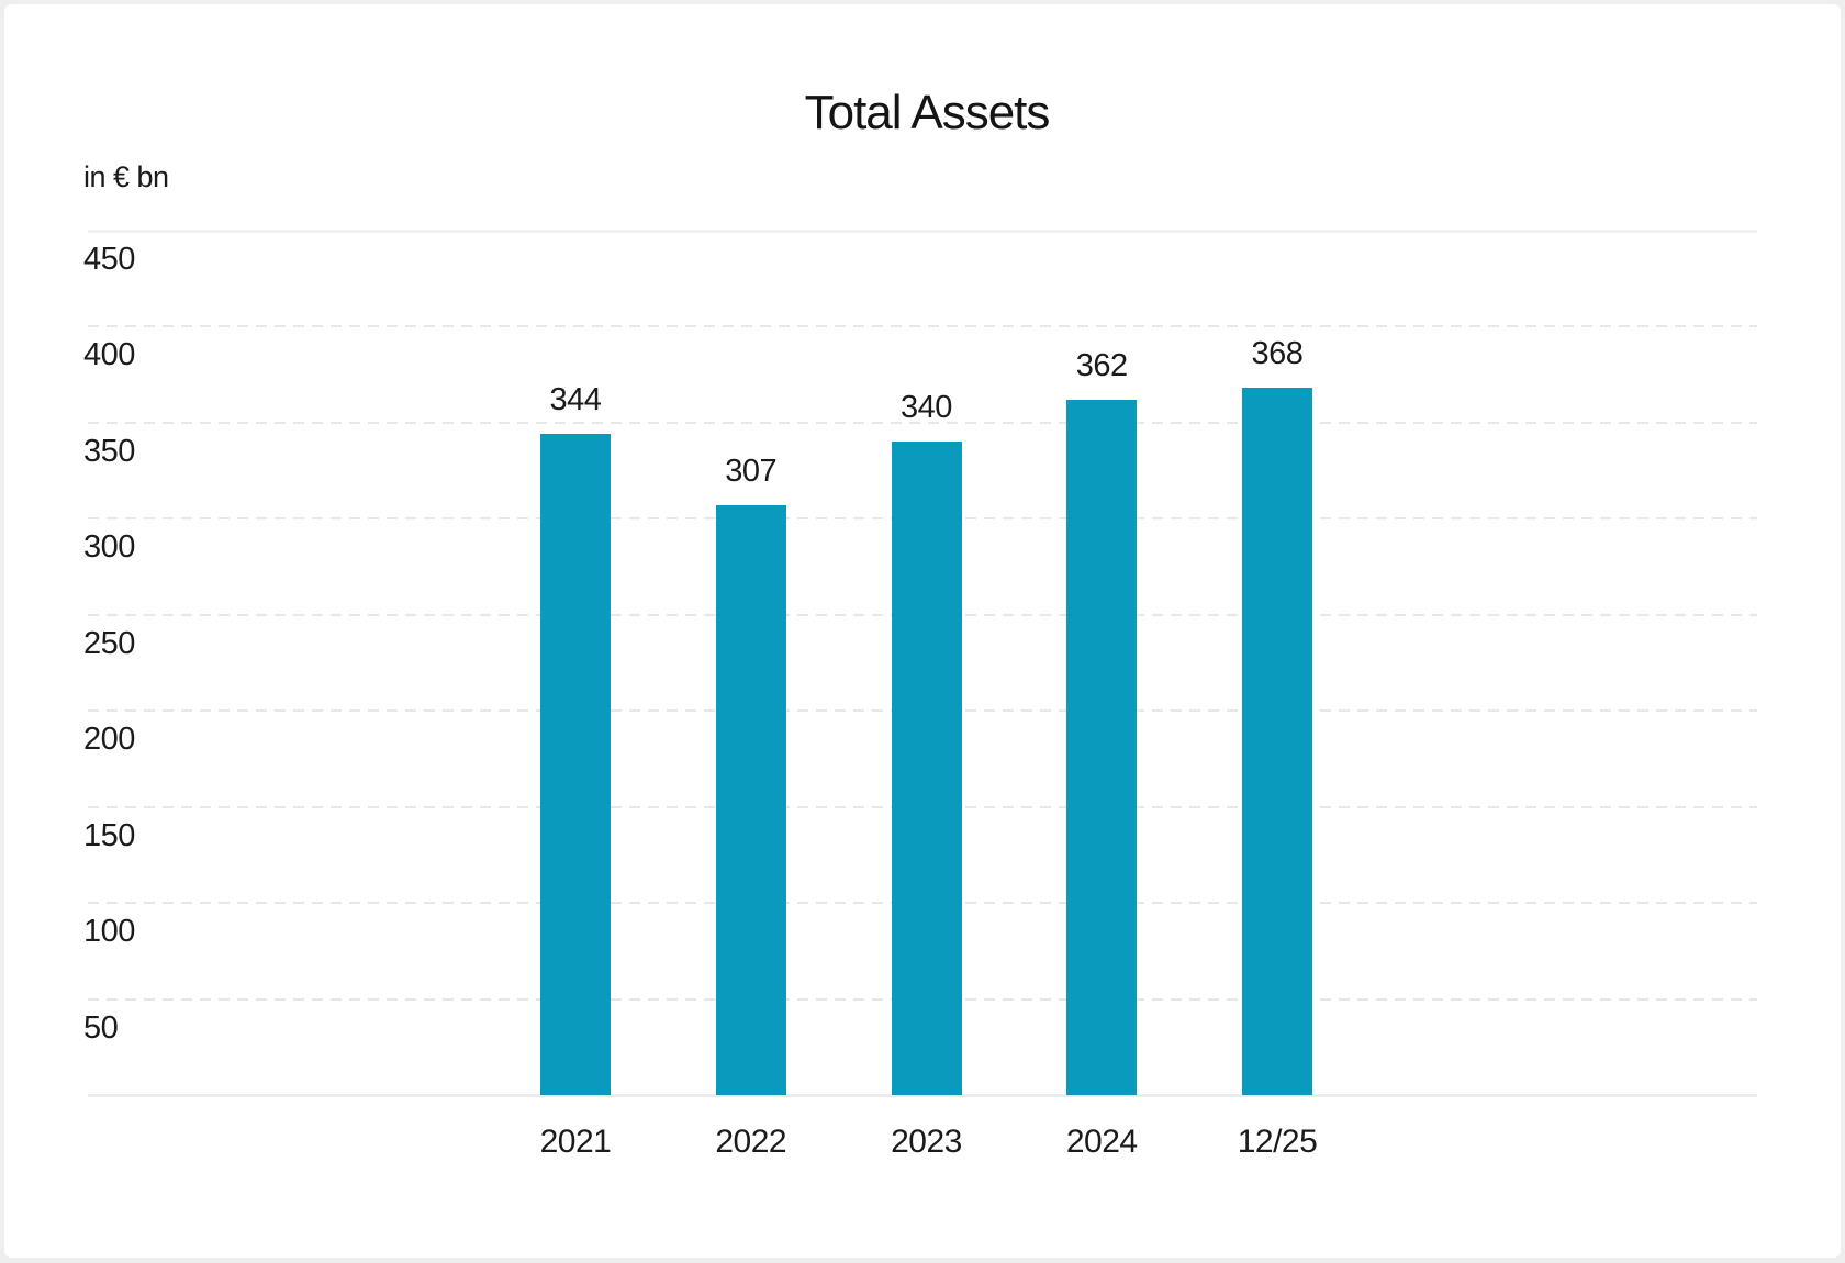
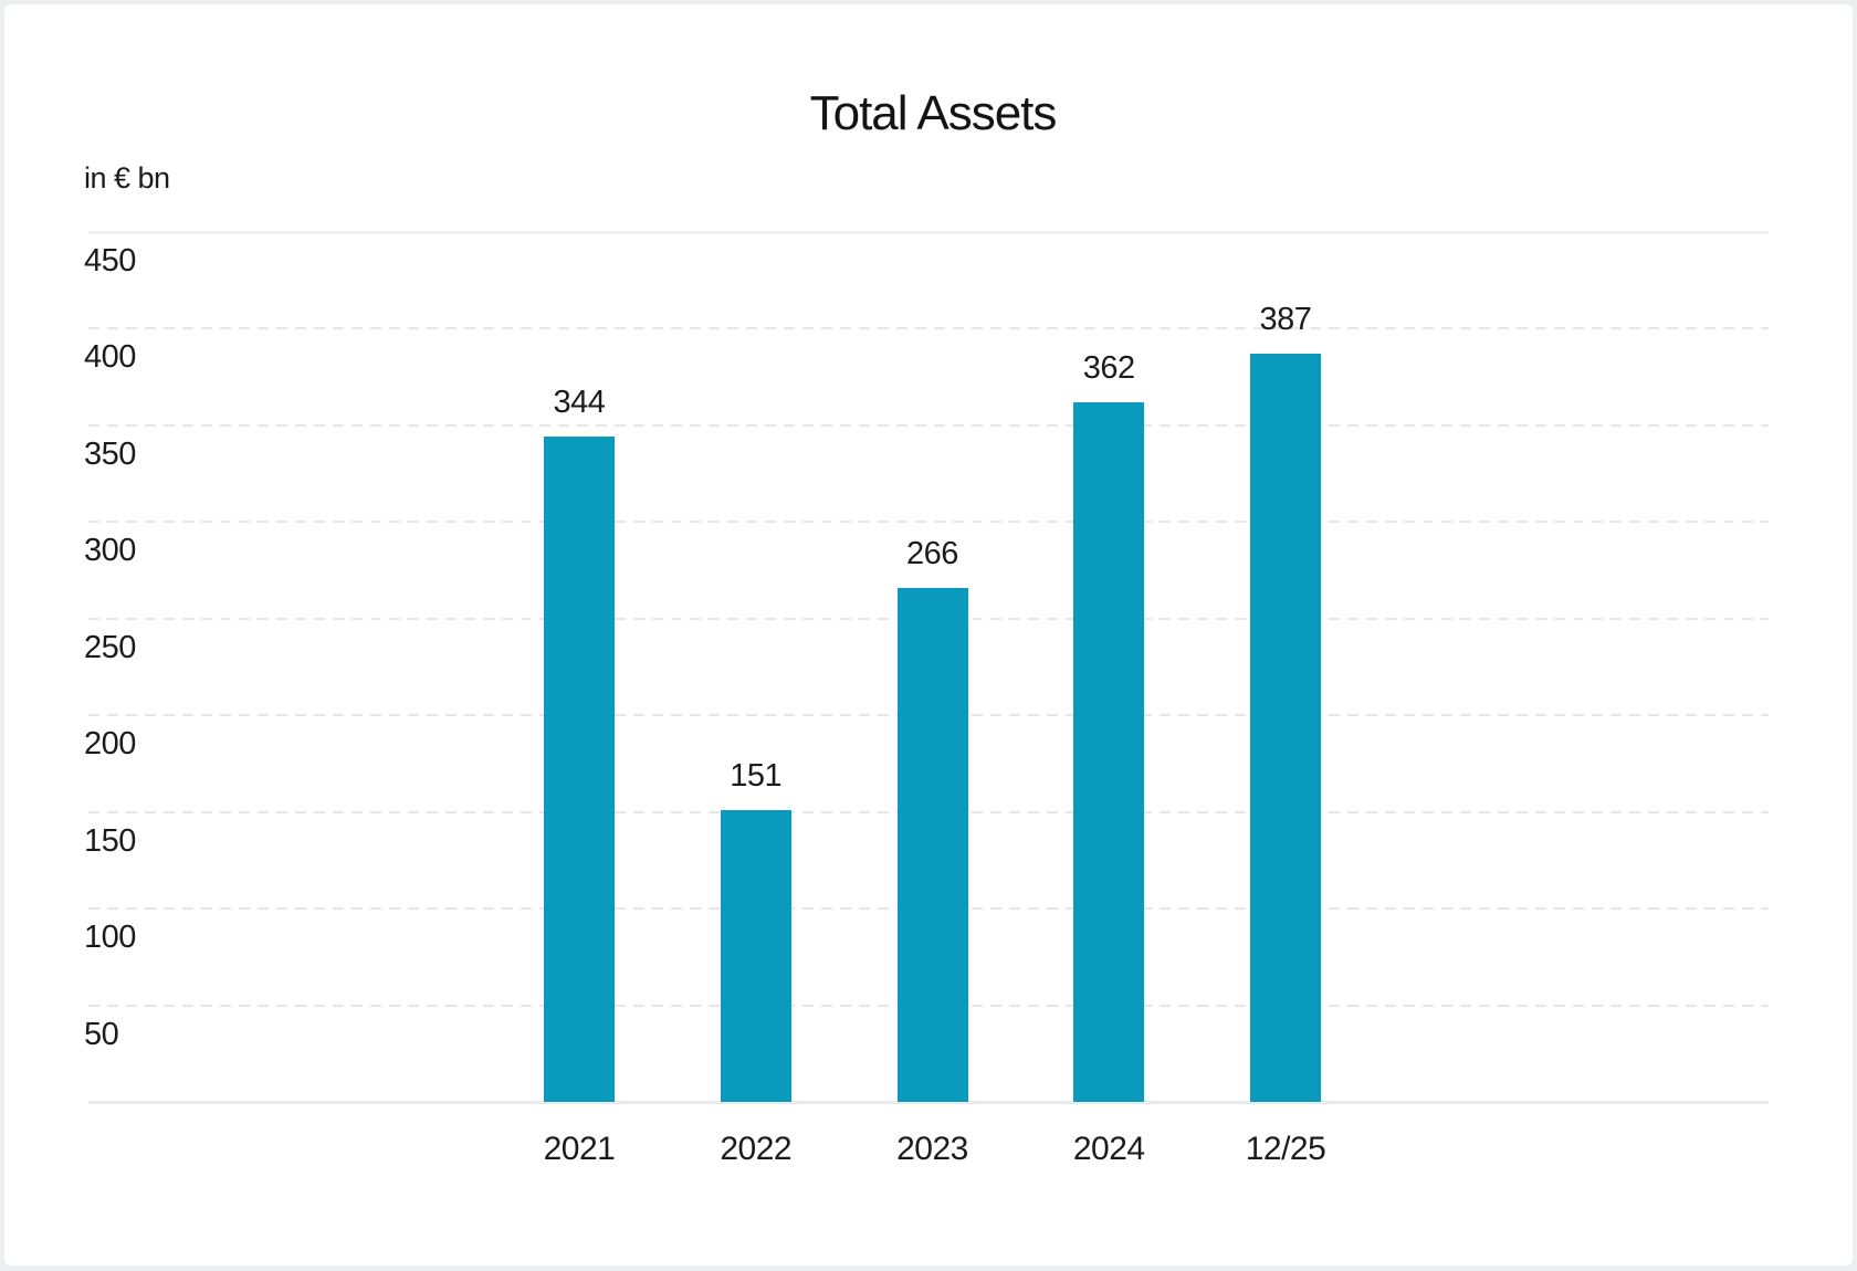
2022: 307 -> 151
2023: 340 -> 266
12/25: 368 -> 387
